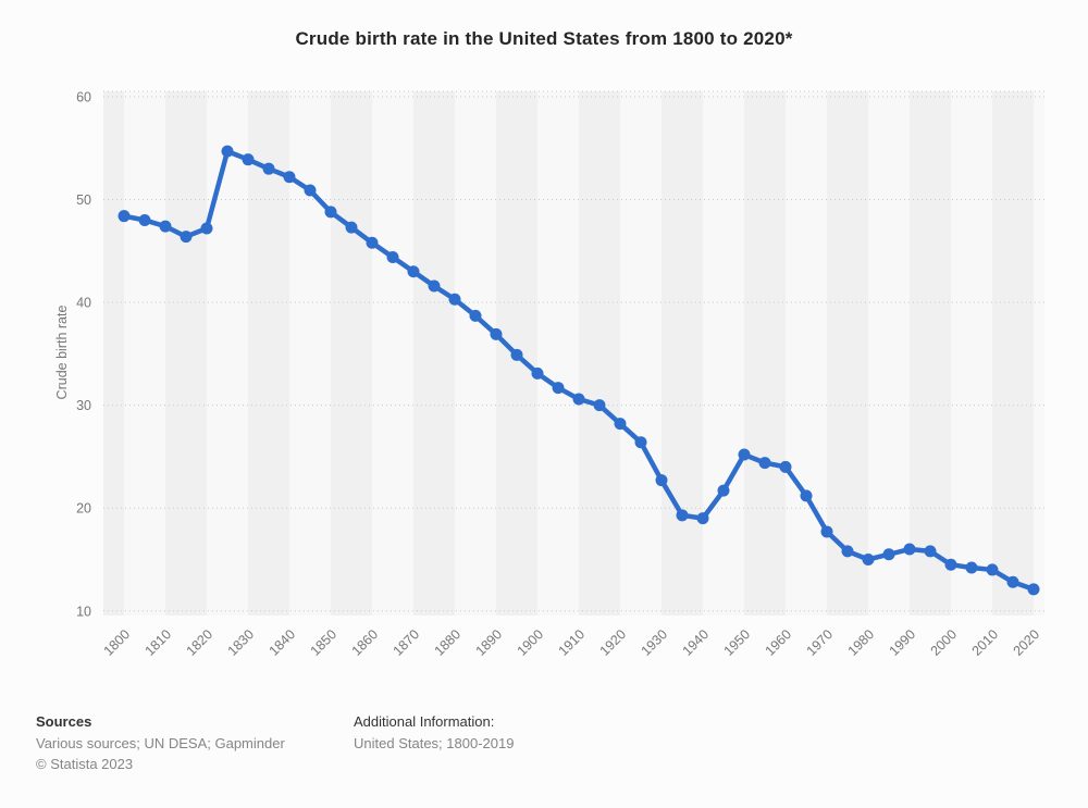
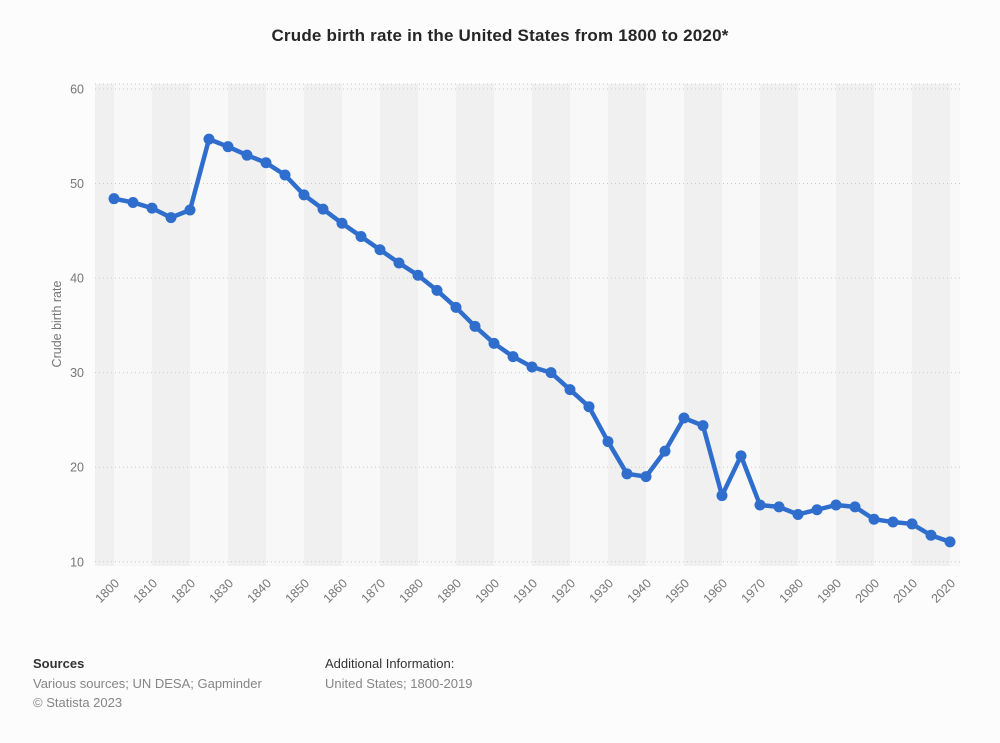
1960: 24 -> 17
1970: 18 -> 16
